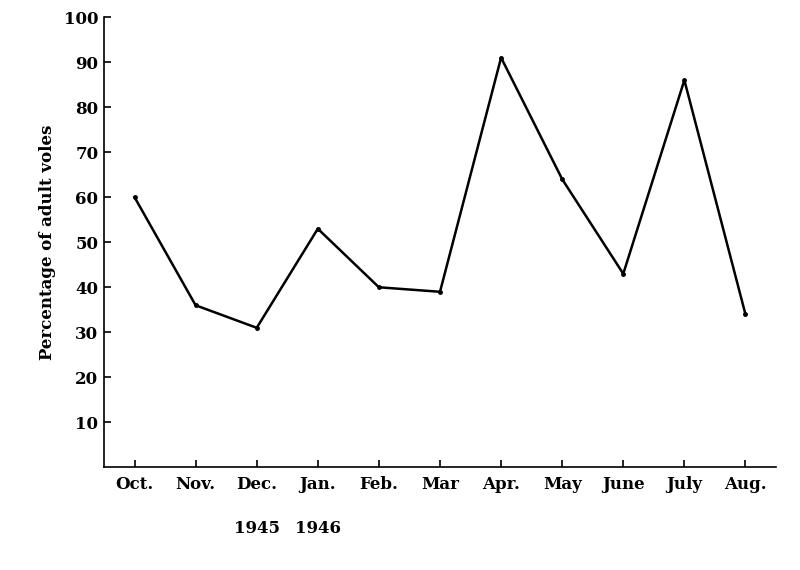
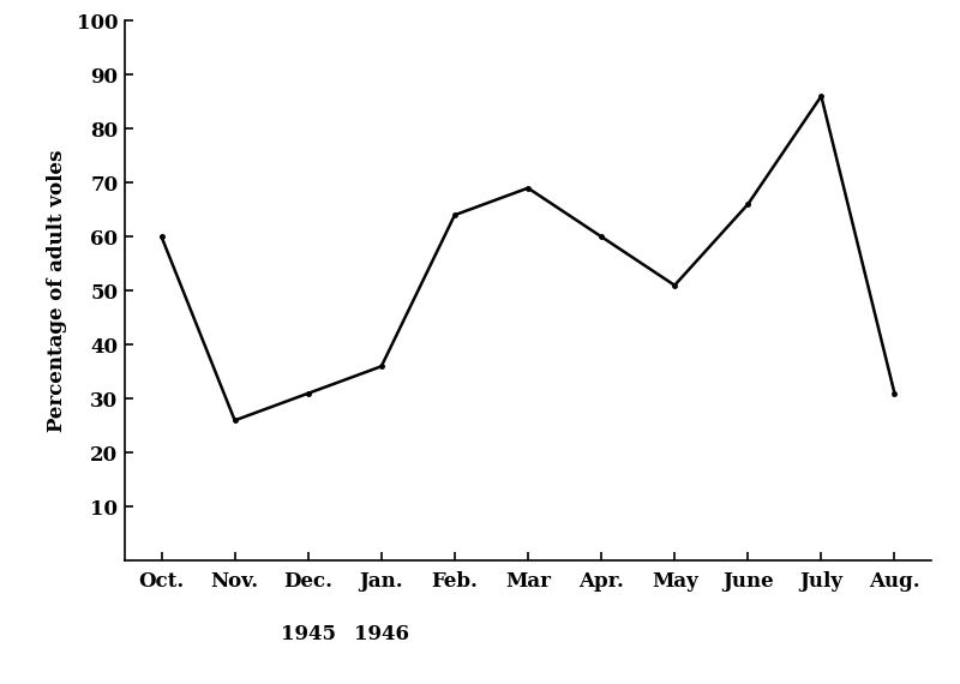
Nov.: 36 -> 26
Jan.: 53 -> 36
Feb.: 40 -> 64
Mar: 39 -> 69
Apr.: 91 -> 60
May: 64 -> 51
June: 43 -> 66
Aug.: 34 -> 31
